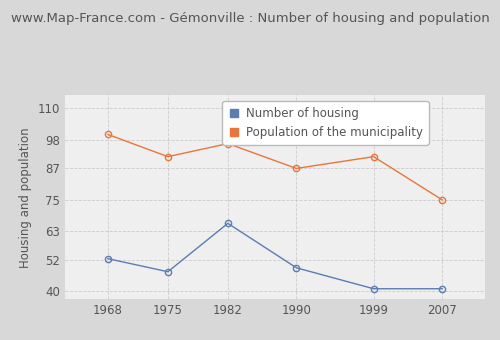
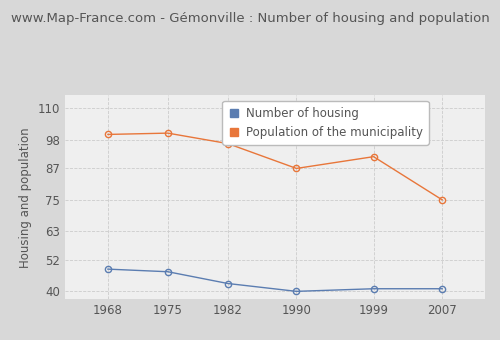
Number of housing/1968: 52.5 -> 48.5
Population of the municipality/1975: 91.5 -> 100.5
Number of housing/1982: 66.0 -> 43.0
Number of housing/1990: 49.0 -> 40.0
